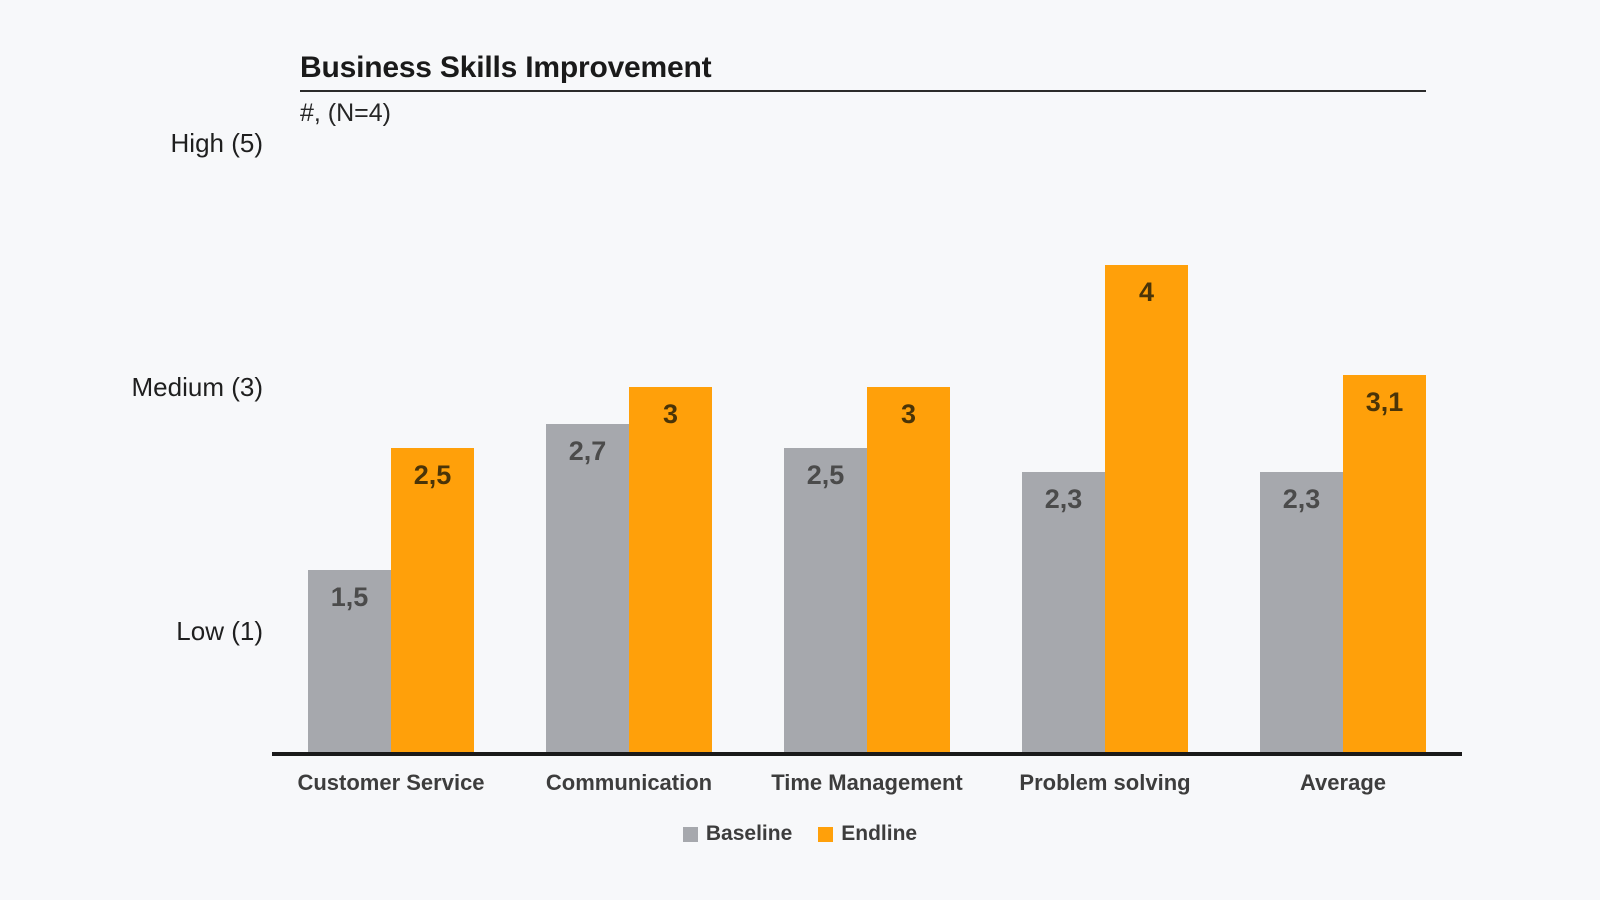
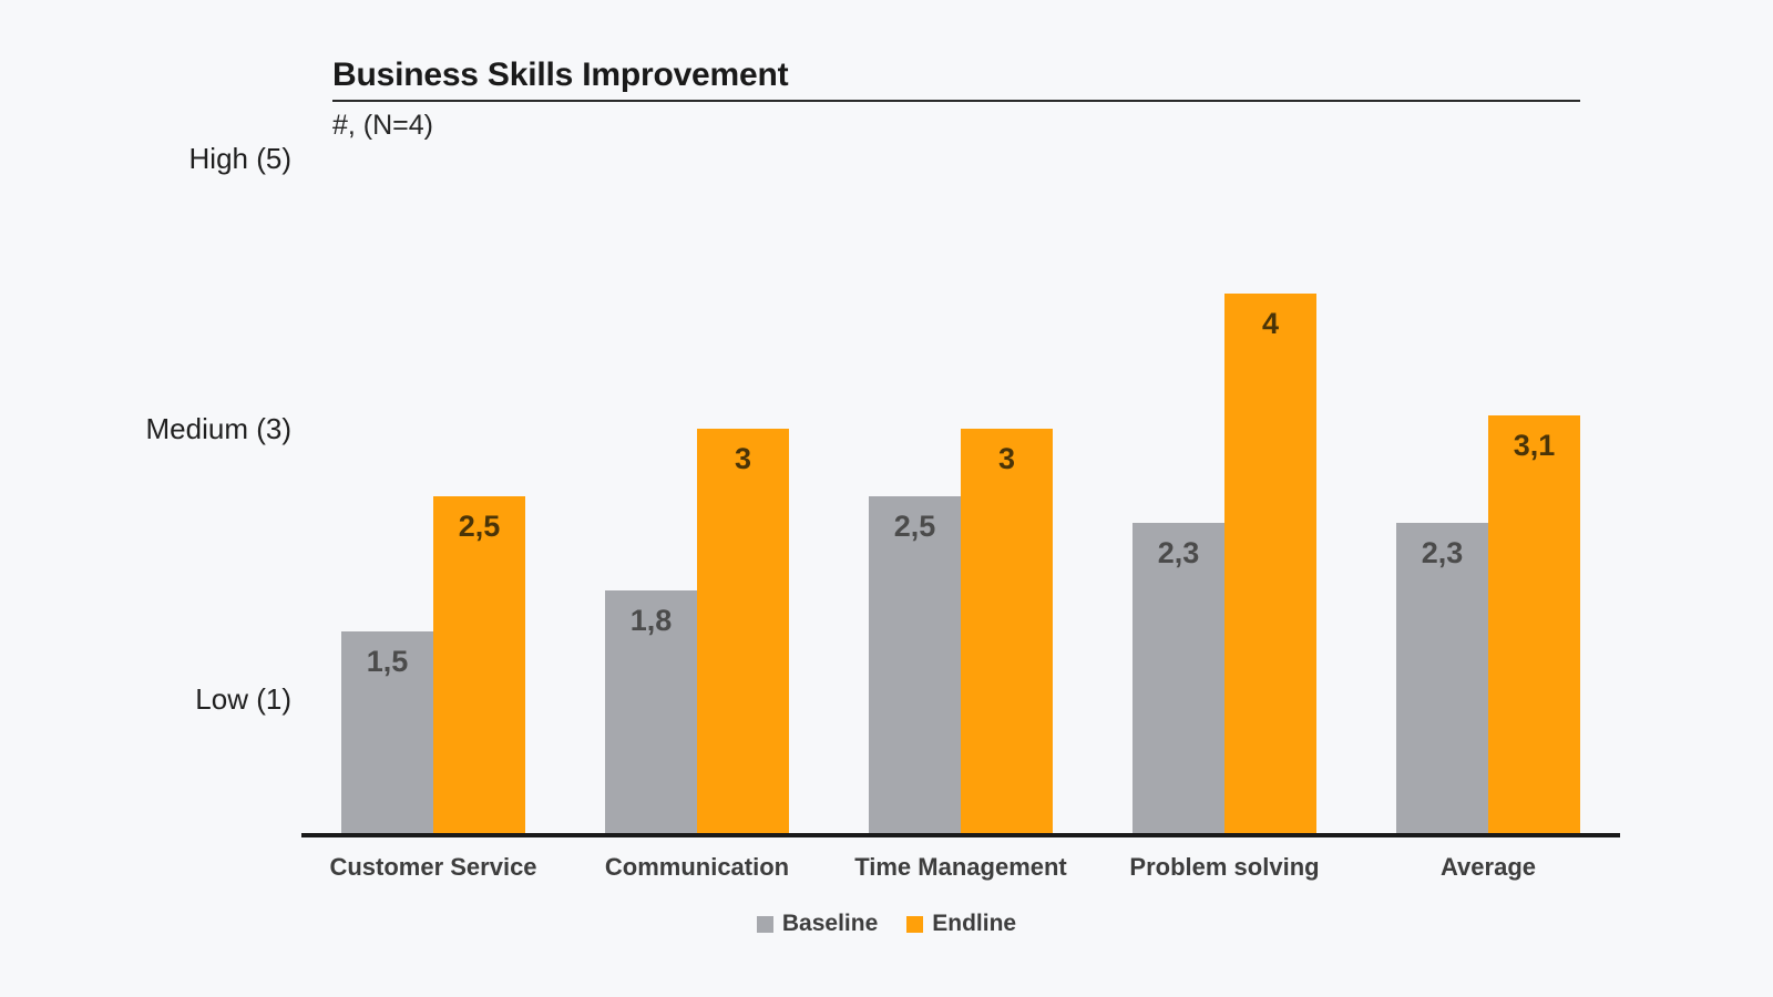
Baseline/Communication: 2,7 -> 1,8
